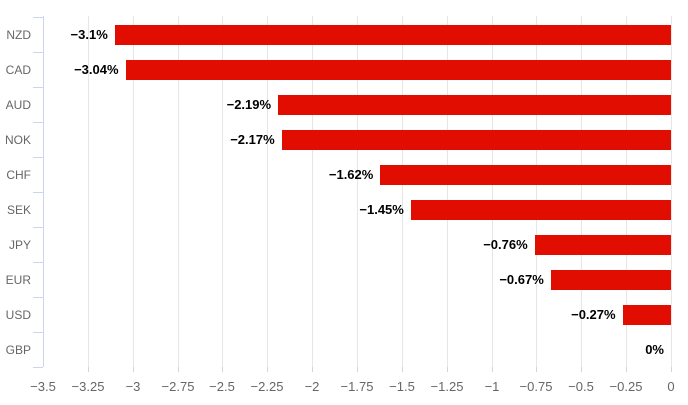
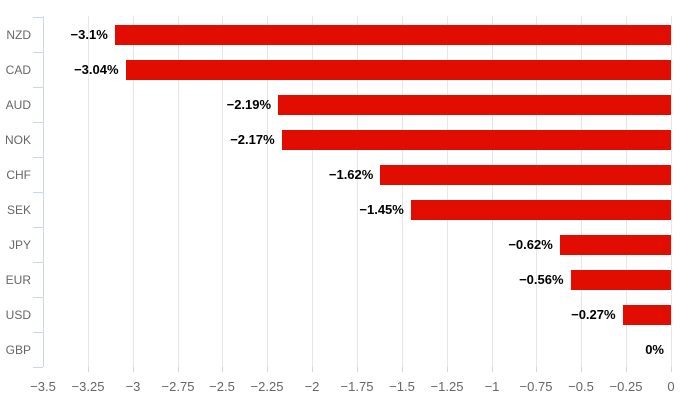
JPY: −0.76% -> −0.62%
EUR: −0.67% -> −0.56%
